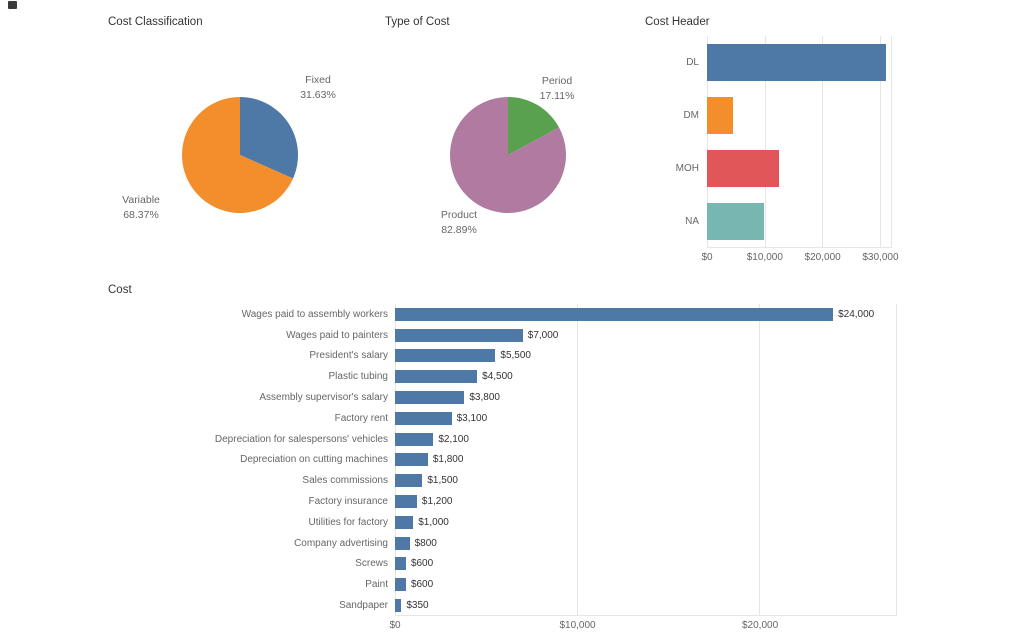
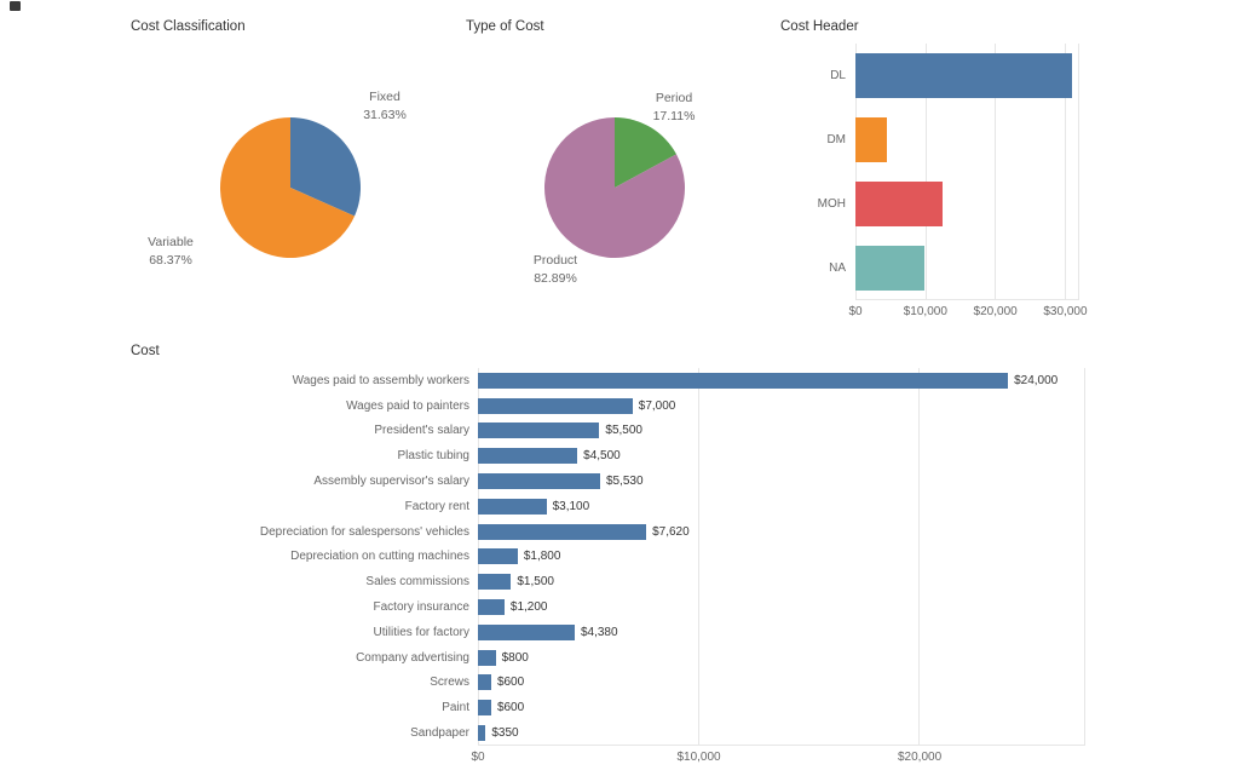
Cost/Assembly supervisor's salary: $3,800 -> $5,530
Cost/Depreciation for salespersons' vehicles: $2,100 -> $7,620
Cost/Utilities for factory: $1,000 -> $4,380
